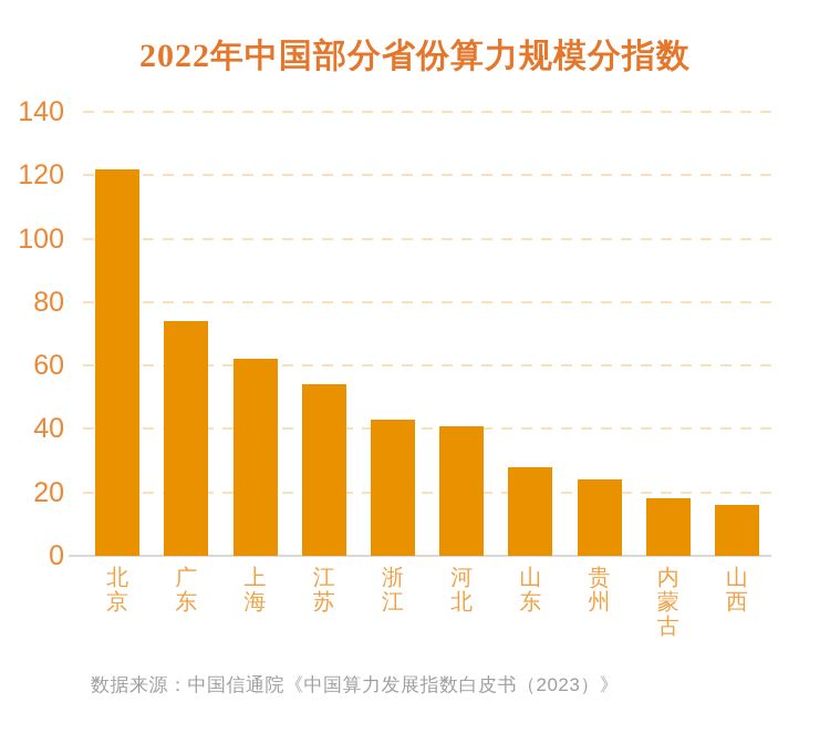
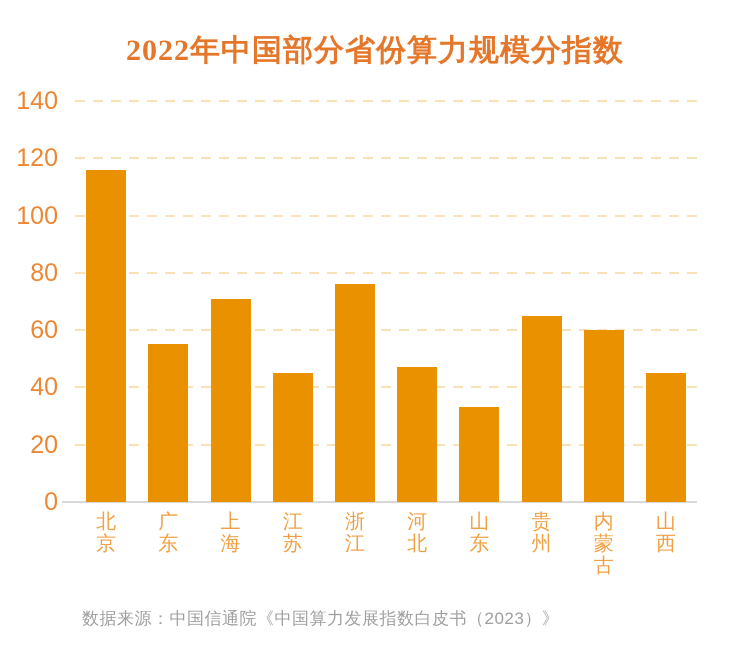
北京: 122 -> 116
广东: 74 -> 55
上海: 62 -> 71
江苏: 54 -> 45
浙江: 43 -> 76
河北: 41 -> 47
山东: 28 -> 33
贵州: 24 -> 65
内蒙古: 18 -> 60
山西: 16 -> 45
